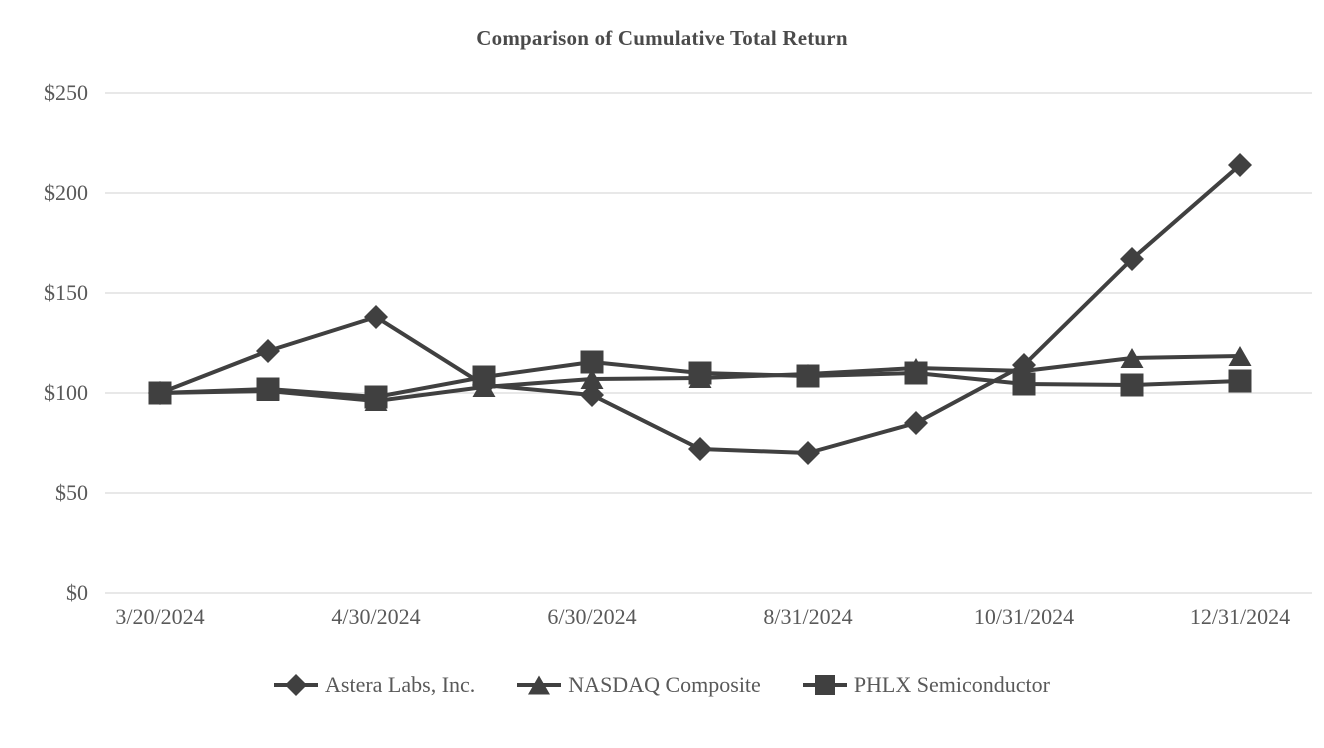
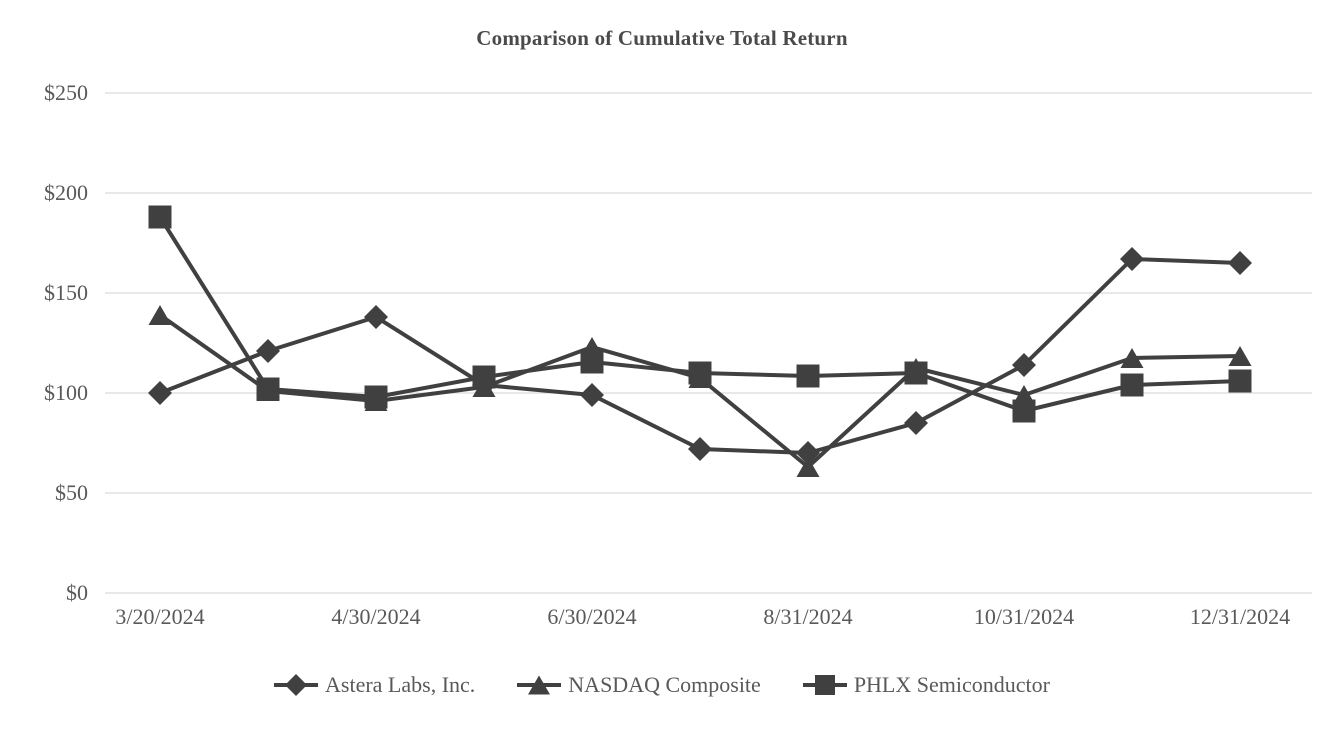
NASDAQ Composite/3/20/2024: $100 -> $139
PHLX Semiconductor/3/20/2024: $100 -> $188
NASDAQ Composite/6/30/2024: $107 -> $123
NASDAQ Composite/8/31/2024: $110 -> $63
NASDAQ Composite/10/31/2024: $111 -> $99
PHLX Semiconductor/10/31/2024: $104 -> $91
Astera Labs, Inc./12/31/2024: $214 -> $165
